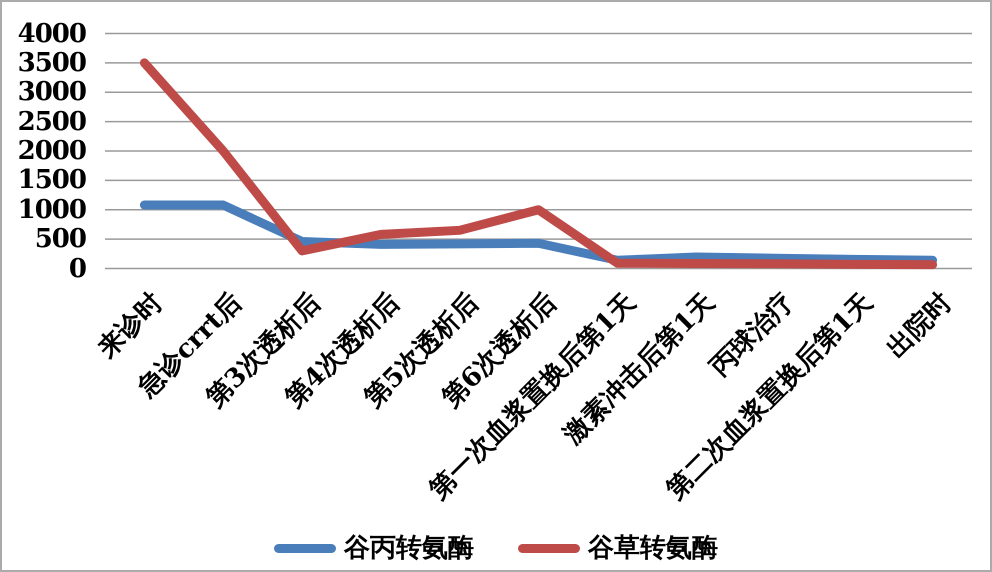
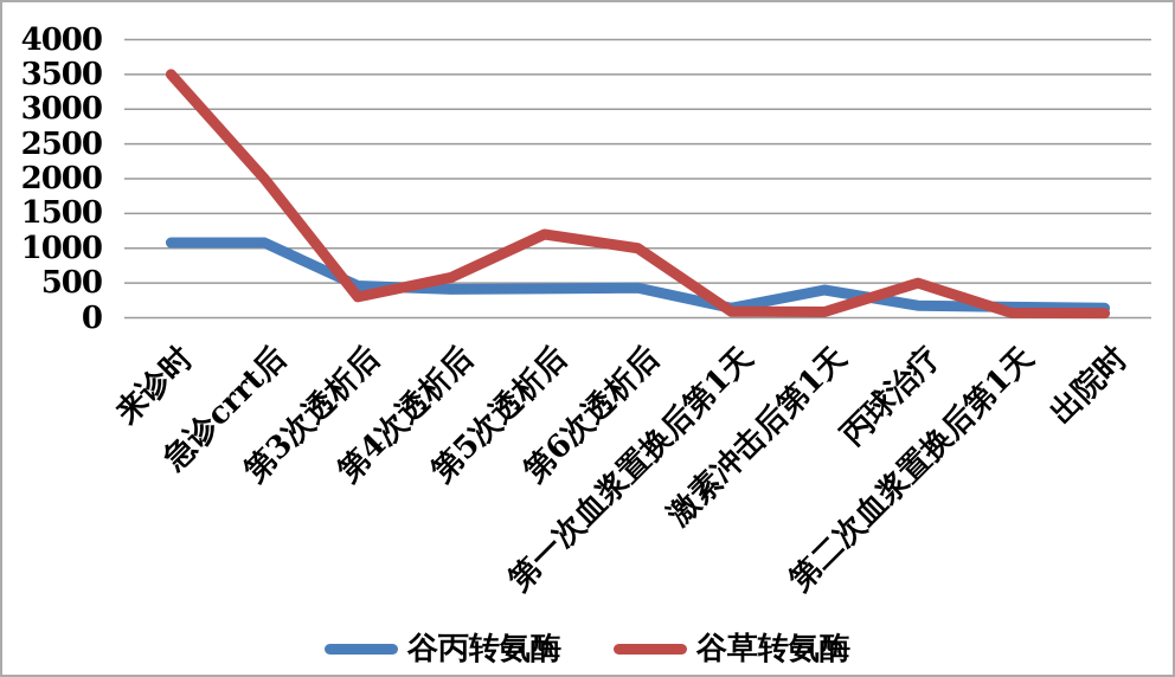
谷草转氨酶/第5次透析后: 600 -> 1200
谷丙转氨酶/激素冲击后第1天: 200 -> 400
谷草转氨酶/丙球治疗: 100 -> 500
